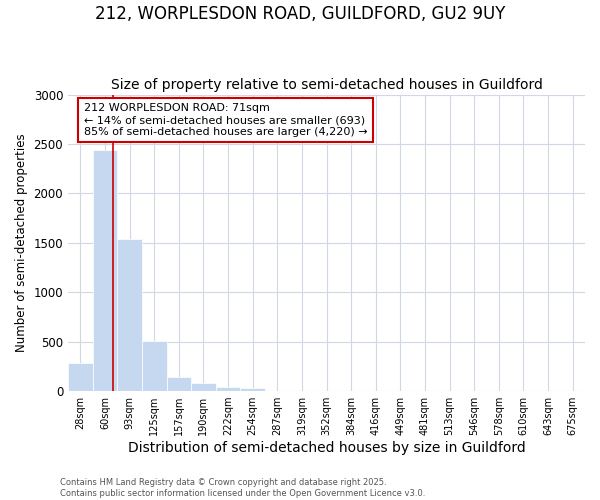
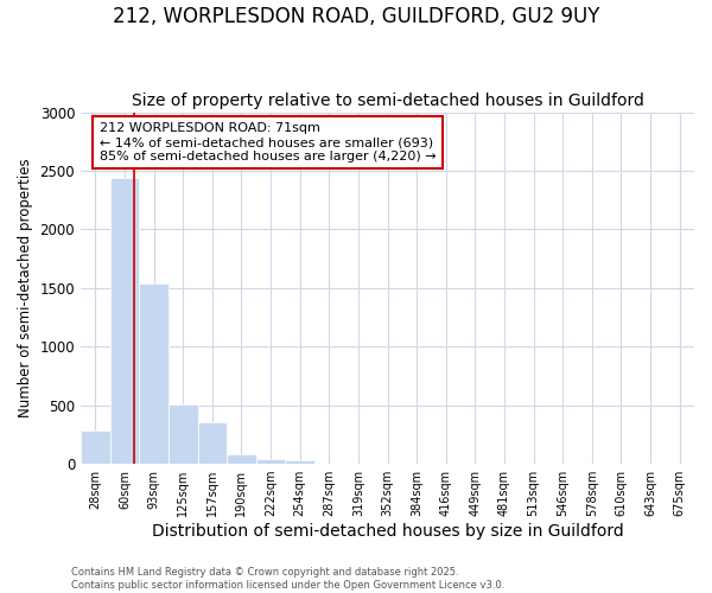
157sqm: 140 -> 360
